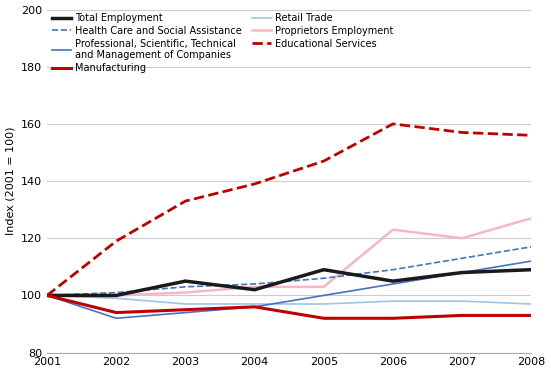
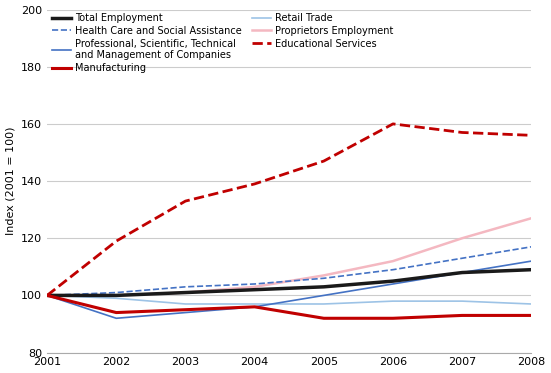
Total Employment/2003: 105 -> 101
Total Employment/2005: 109 -> 103
Proprietors Employment/2005: 103 -> 107
Proprietors Employment/2006: 123 -> 112
